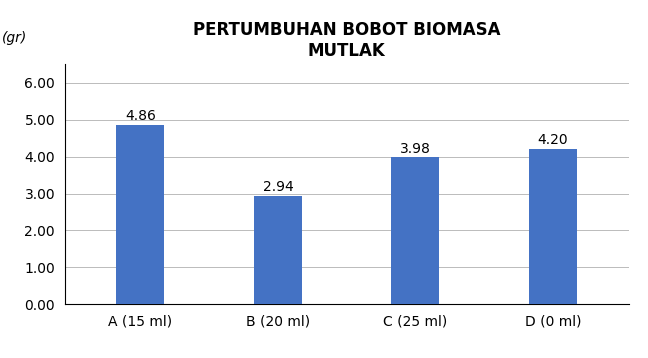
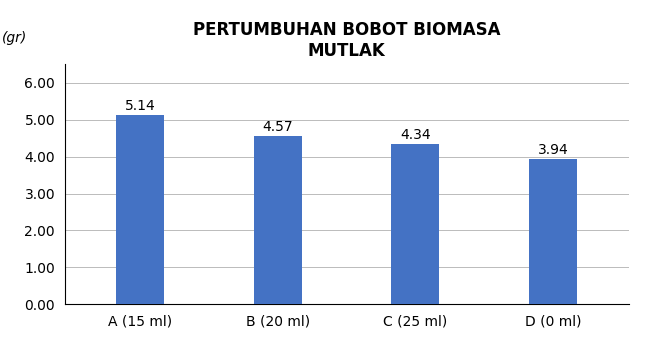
A (15 ml): 4.86 -> 5.14
B (20 ml): 2.94 -> 4.57
C (25 ml): 3.98 -> 4.34
D (0 ml): 4.20 -> 3.94
